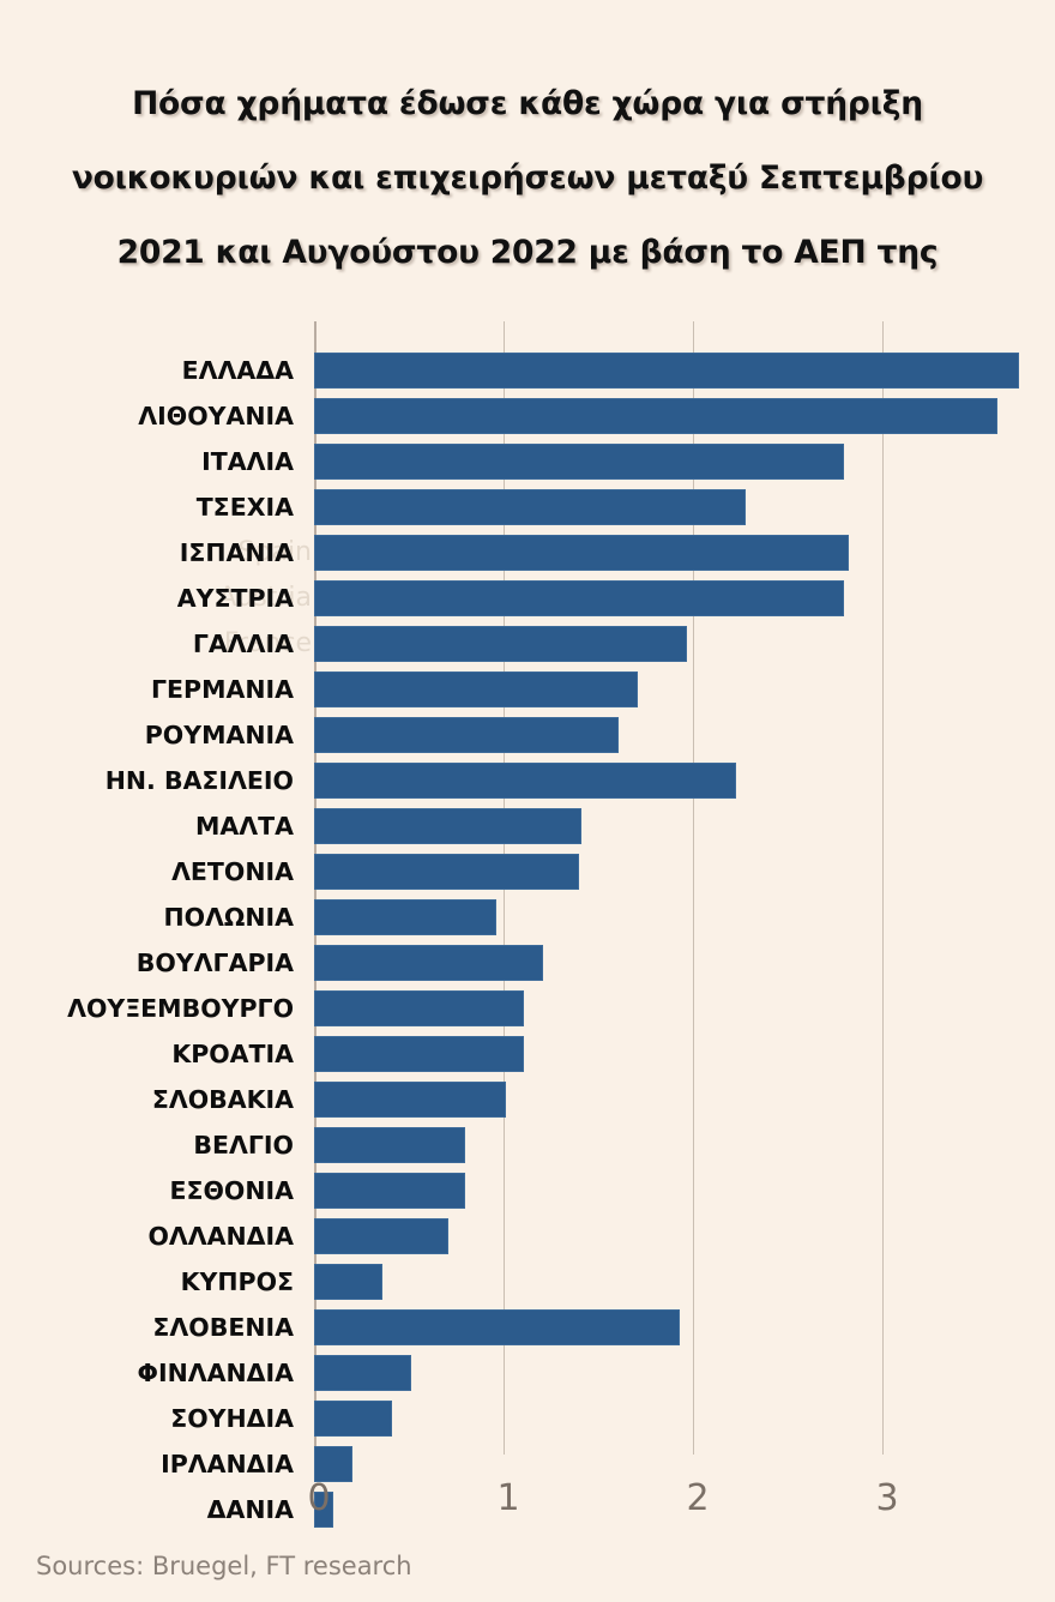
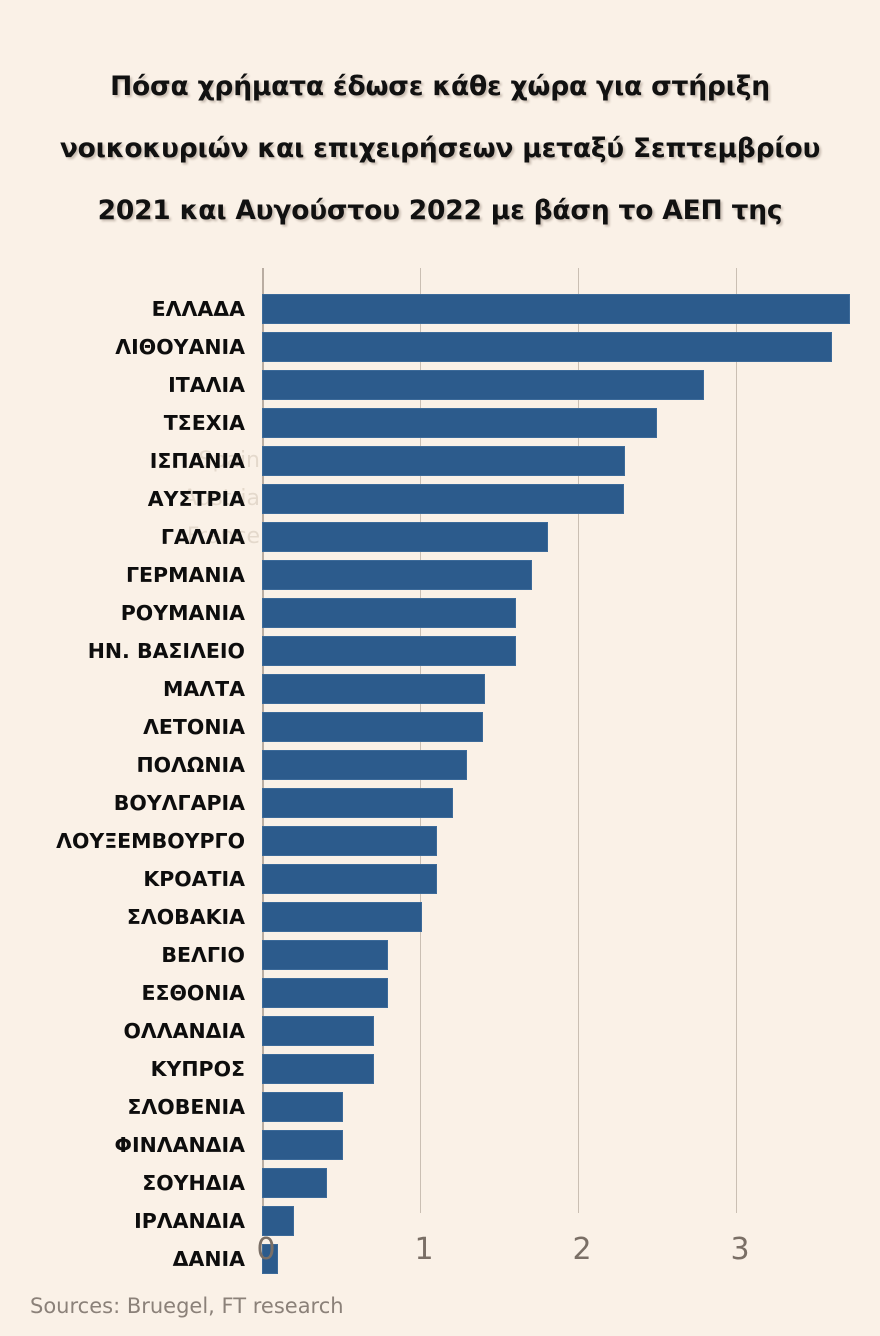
ΤΣΕΧΙΑ: 2.28 -> 2.50
ΙΣΠΑΝΙΑ: 2.82 -> 2.30
ΑΥΣΤΡΙΑ: 2.80 -> 2.29
ΓΑΛΛΙΑ: 1.97 -> 1.81
ΗΝ. ΒΑΣΙΛΕΙΟ: 2.23 -> 1.61
ΠΟΛΩΝΙΑ: 0.96 -> 1.30
ΚΥΠΡΟΣ: 0.36 -> 0.71
ΣΛΟΒΕΝΙΑ: 1.93 -> 0.51
